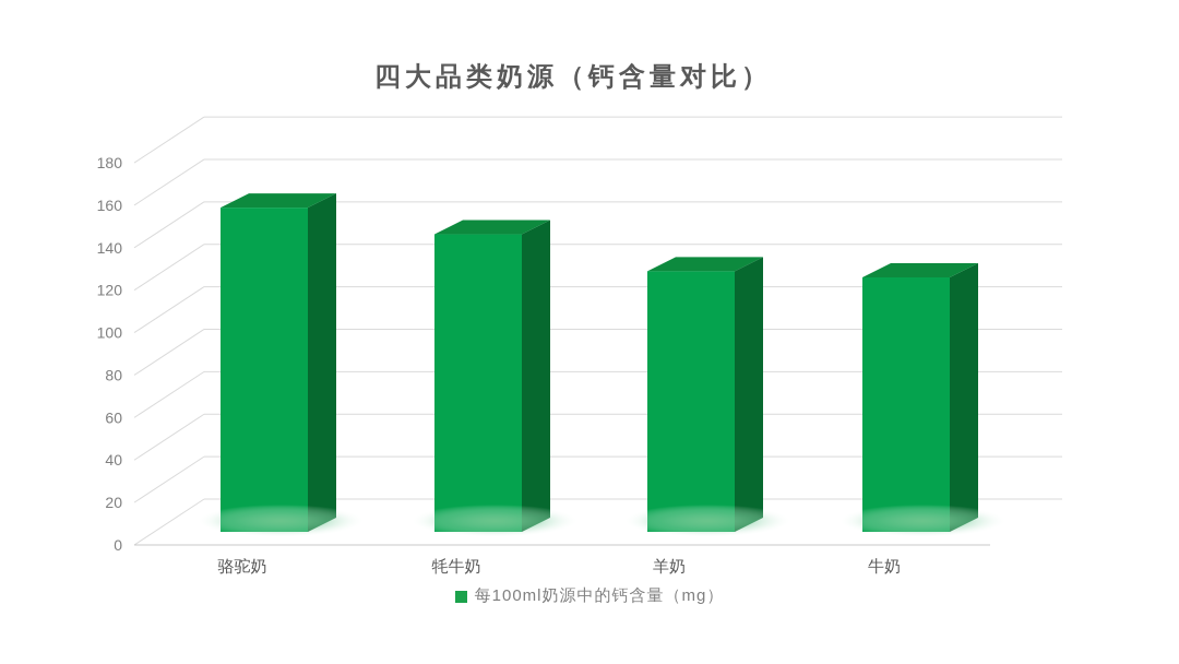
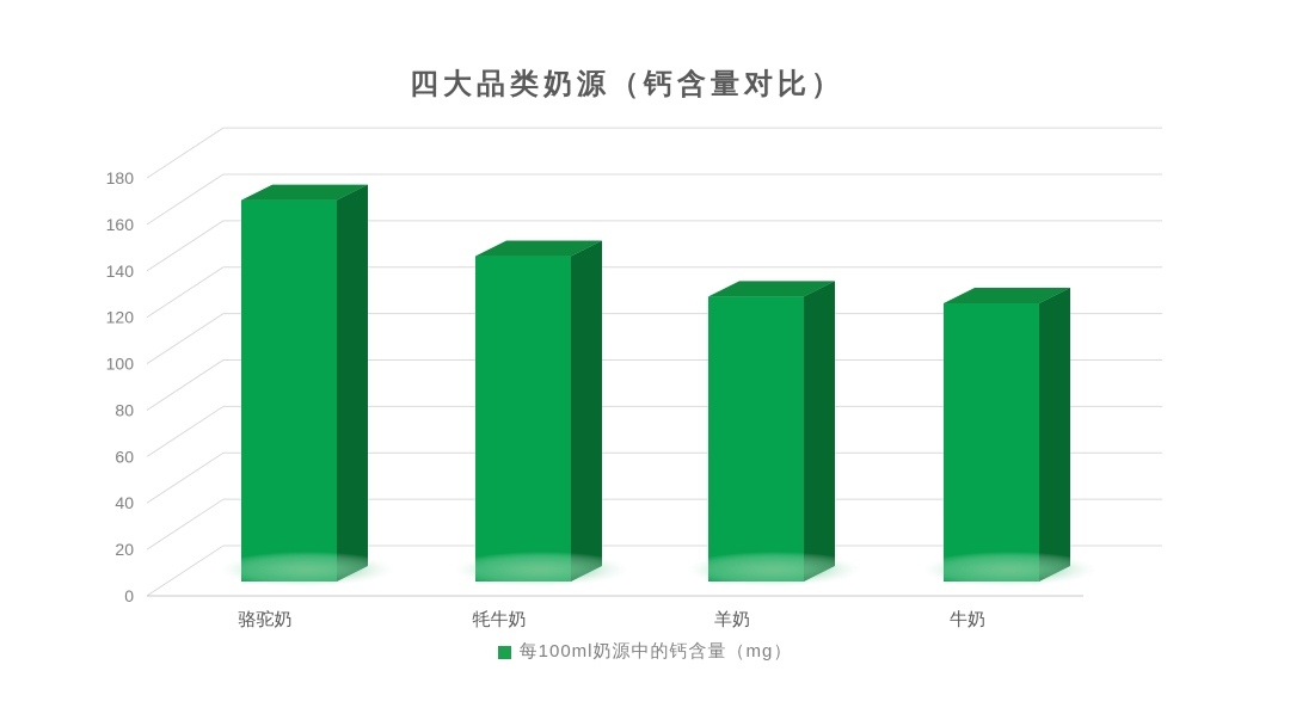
骆驼奶: 158 -> 170
